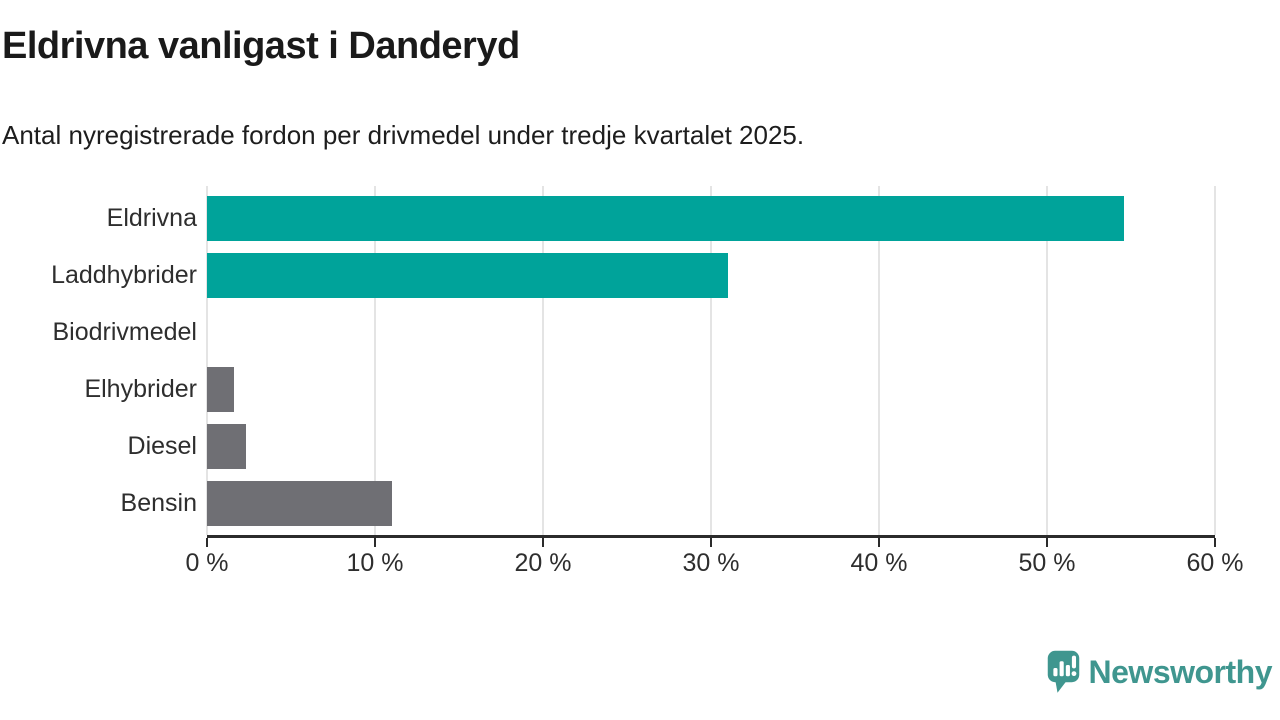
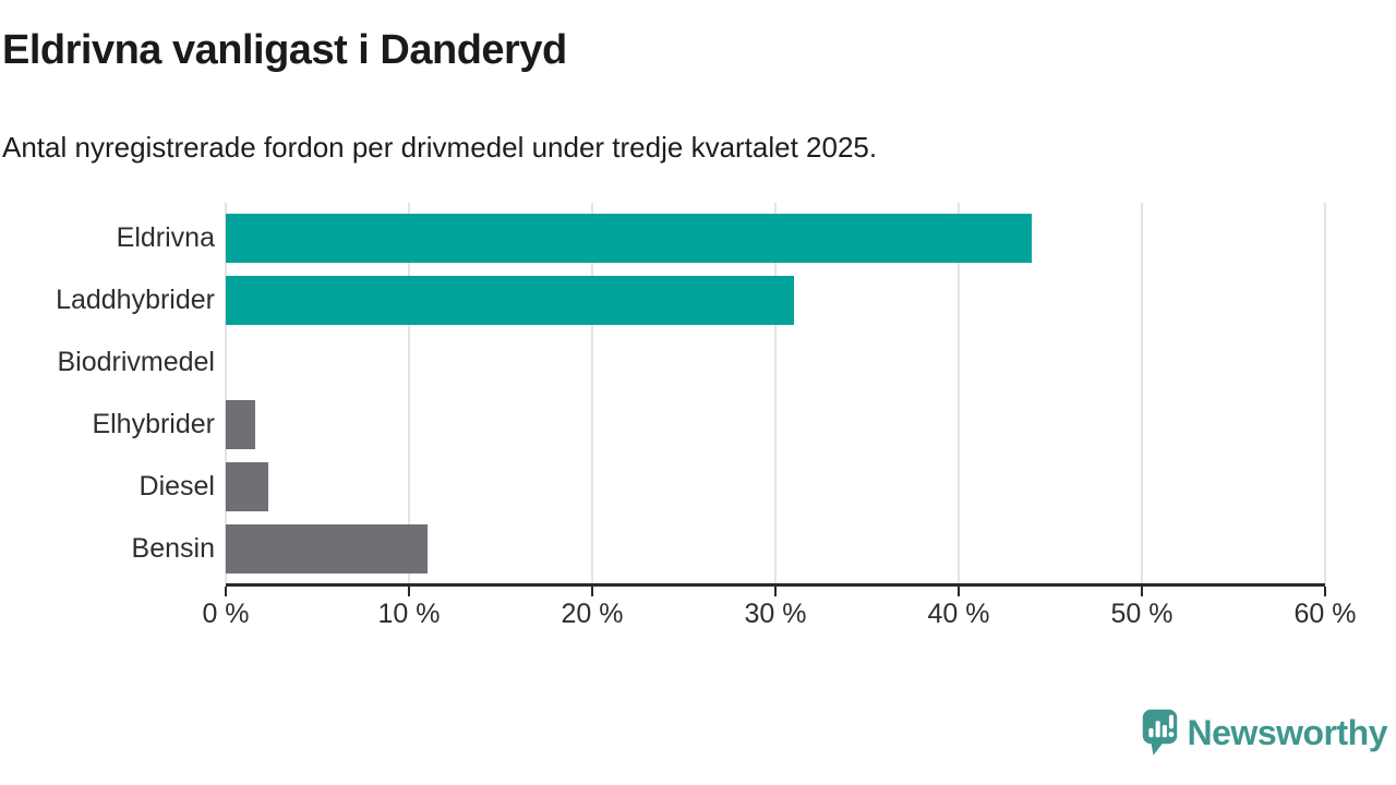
Eldrivna: 54.6% -> 44.0%
